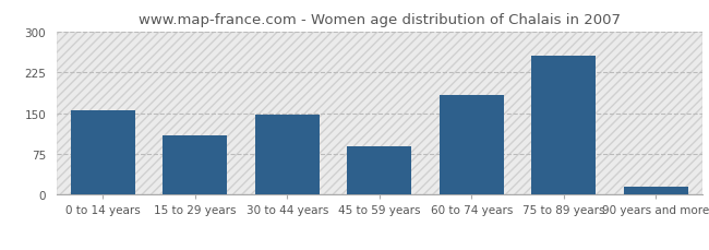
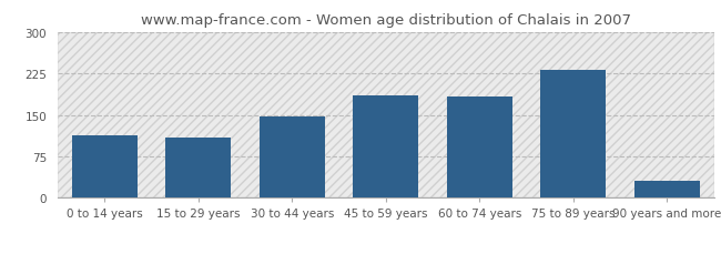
0 to 14 years: 155 -> 113
45 to 59 years: 90 -> 185
75 to 89 years: 255 -> 232
90 years and more: 15 -> 30
